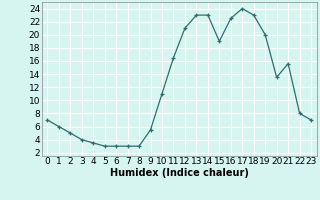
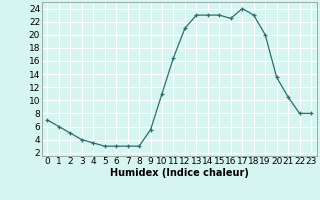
15: 19.0 -> 23.0
21: 15.6 -> 10.5
23: 7.0 -> 8.0
